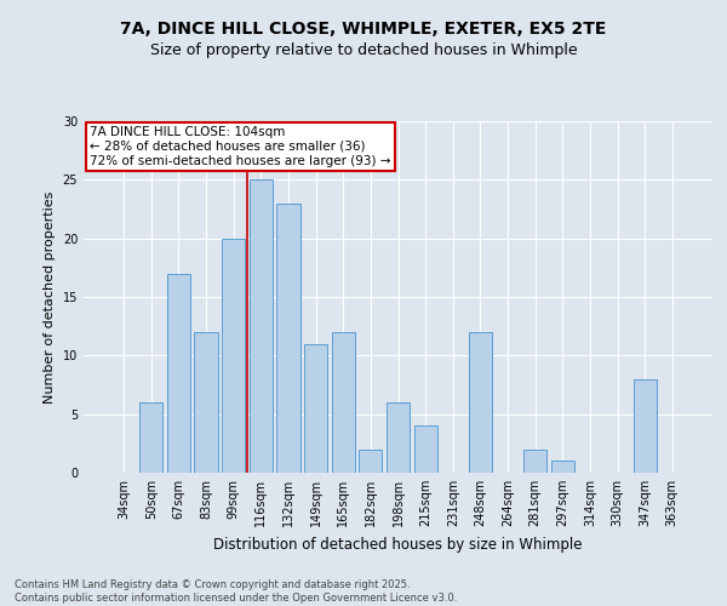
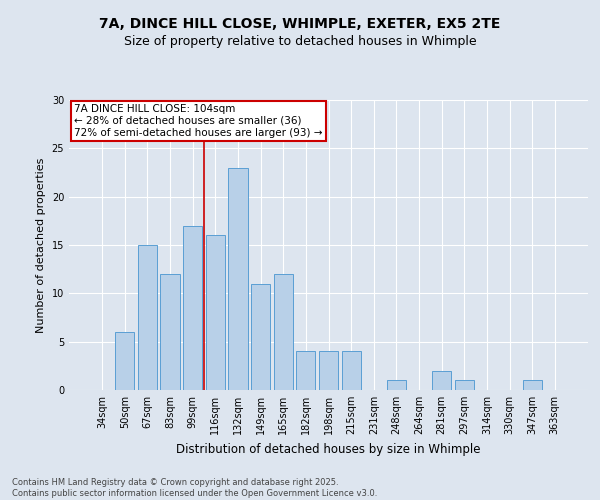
67sqm: 17 -> 15
99sqm: 20 -> 17
116sqm: 25 -> 16
182sqm: 2 -> 4
198sqm: 6 -> 4
248sqm: 12 -> 1
347sqm: 8 -> 1
